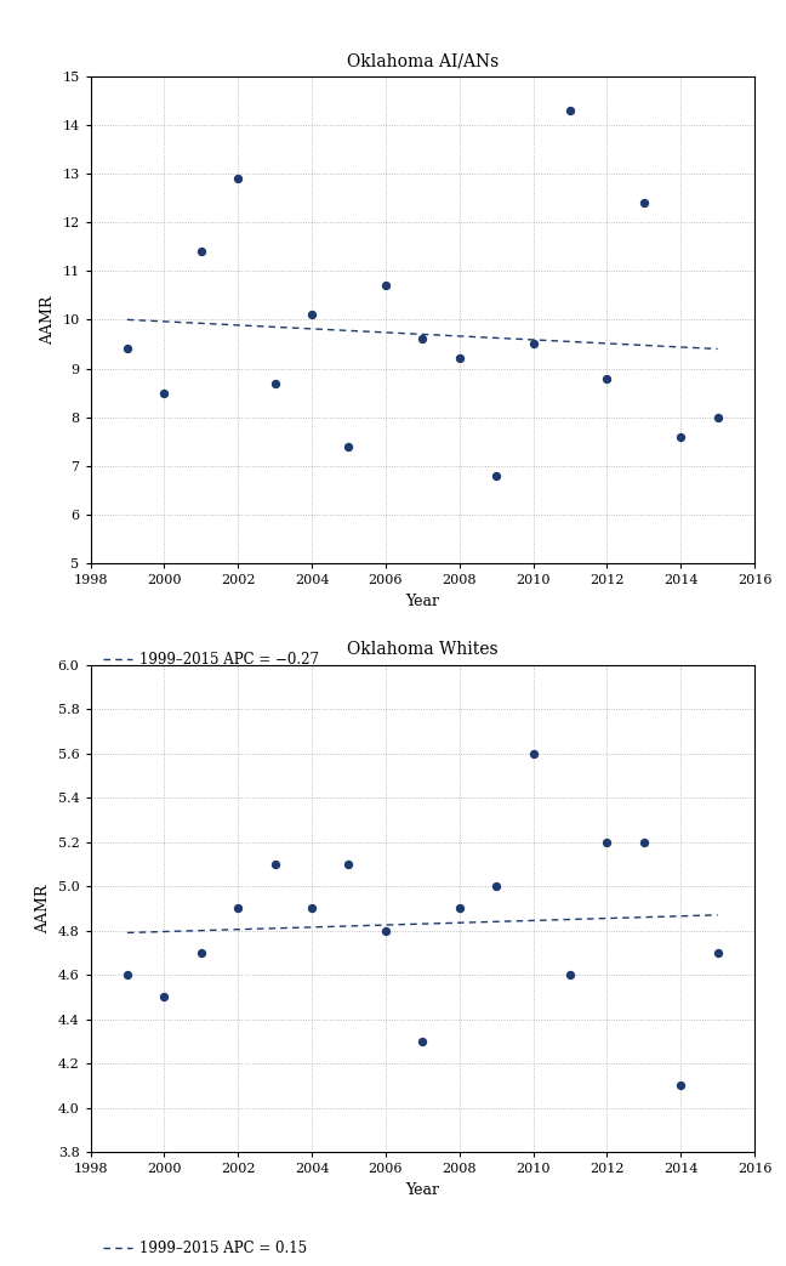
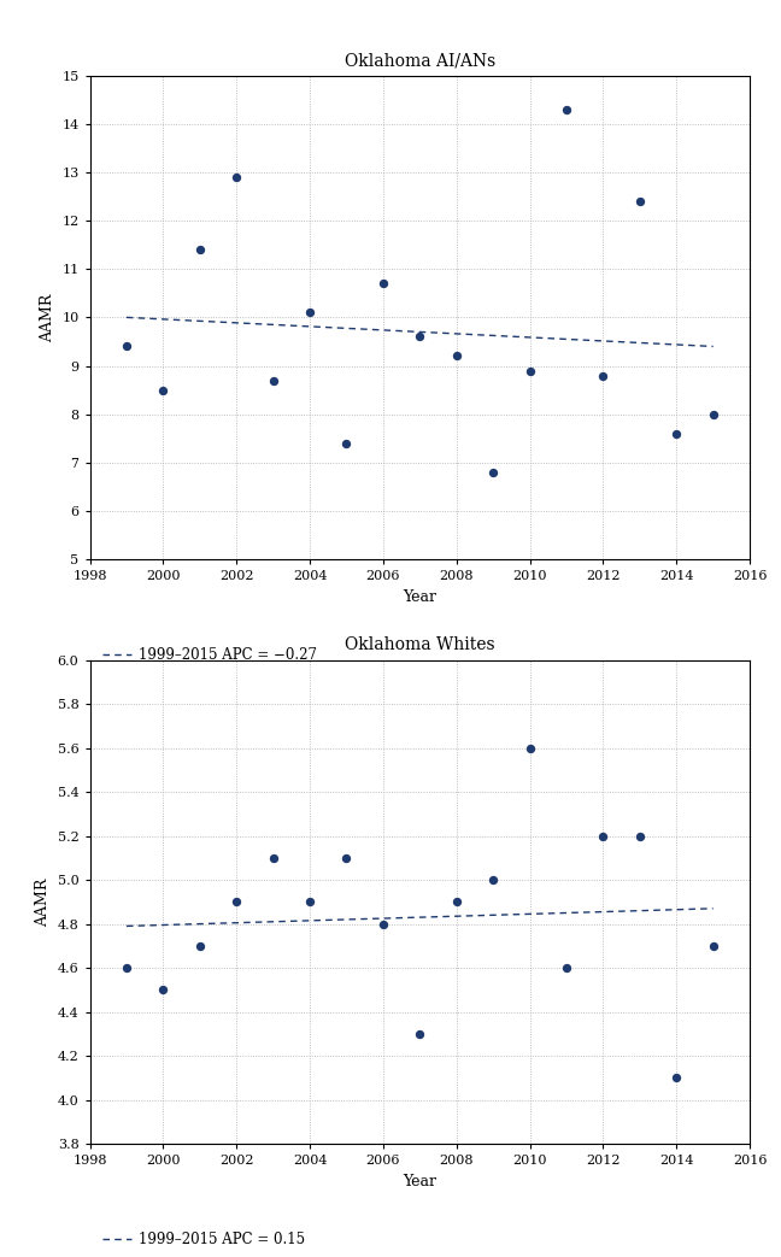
Oklahoma AI/ANs/2010: 9.5 -> 8.9
